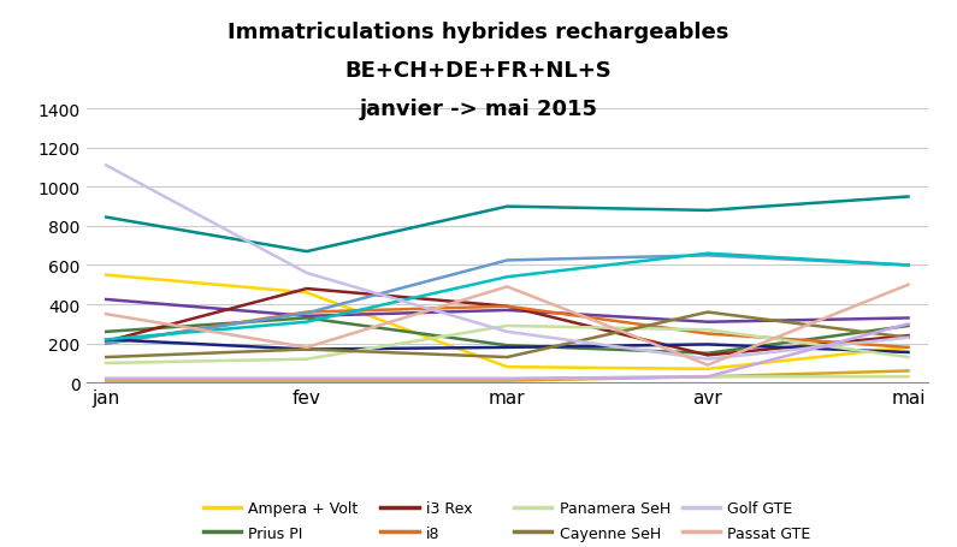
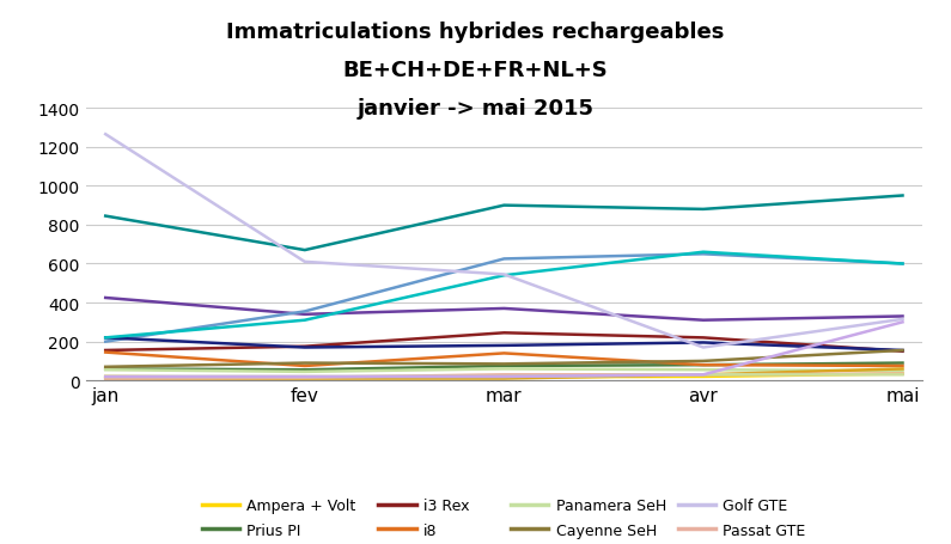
Ampera + Volt/jan: 550 -> 20
Prius PI/jan: 260 -> 60
i3 Rex/jan: 210 -> 160
i8/jan: 200 -> 140
Panamera SeH/jan: 100 -> 60
Cayenne SeH/jan: 130 -> 70
Golf GTE/jan: 1110 -> 1260
Passat GTE/jan: 350 -> 10
Ampera + Volt/fev: 460 -> 20
Prius PI/fev: 330 -> 60
i3 Rex/fev: 480 -> 180
i8/fev: 360 -> 80
Panamera SeH/fev: 120 -> 40
Cayenne SeH/fev: 170 -> 90
Golf GTE/fev: 560 -> 610
Passat GTE/fev: 180 -> 20
Ampera + Volt/mar: 80 -> 20
Prius PI/mar: 190 -> 80
i3 Rex/mar: 390 -> 240
i8/mar: 390 -> 140
Panamera SeH/mar: 290 -> 60
Cayenne SeH/mar: 130 -> 80
Golf GTE/mar: 260 -> 540
Passat GTE/mar: 490 -> 30
Ampera + Volt/avr: 70 -> 20
Prius PI/avr: 150 -> 80
i3 Rex/avr: 140 -> 220
i8/avr: 250 -> 80
Panamera SeH/avr: 270 -> 60
Cayenne SeH/avr: 360 -> 100
Golf GTE/avr: 120 -> 170
Passat GTE/avr: 90 -> 30
Ampera + Volt/mai: 180 -> 40
Prius PI/mai: 290 -> 90
i3 Rex/mai: 240 -> 150
i8/mai: 180 -> 80
Panamera SeH/mai: 130 -> 50
Cayenne SeH/mai: 230 -> 160
Golf GTE/mai: 230 -> 320
Passat GTE/mai: 500 -> 40
